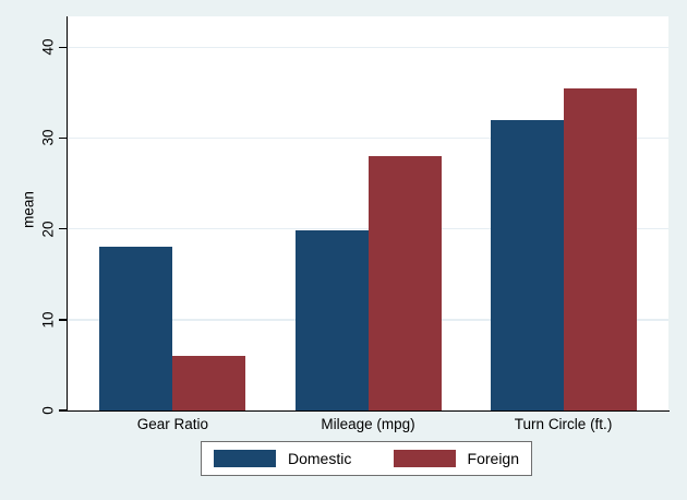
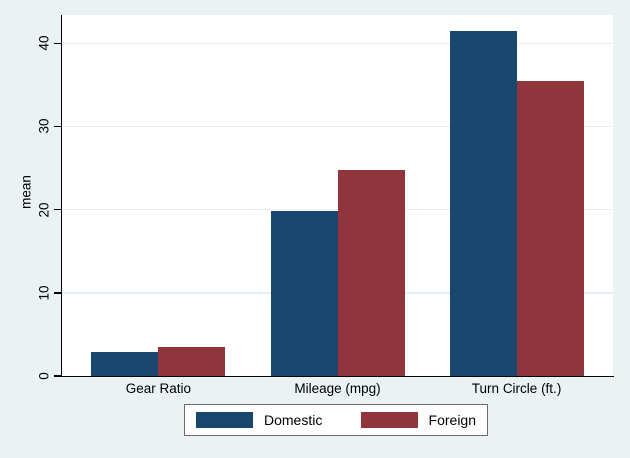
Domestic/Gear Ratio: 18 -> 3
Foreign/Gear Ratio: 6 -> 4
Foreign/Mileage (mpg): 28 -> 25
Domestic/Turn Circle (ft.): 32 -> 41
